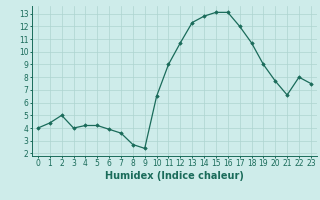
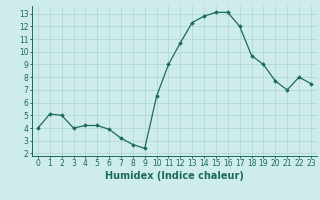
1: 4.4 -> 5.1
7: 3.6 -> 3.2
18: 10.7 -> 9.7
21: 6.6 -> 7.0
